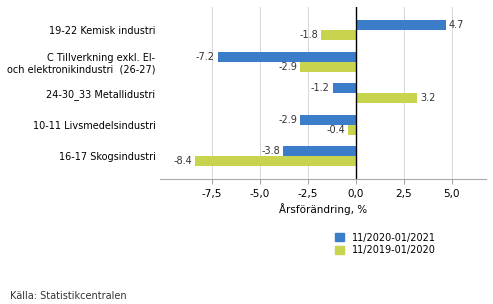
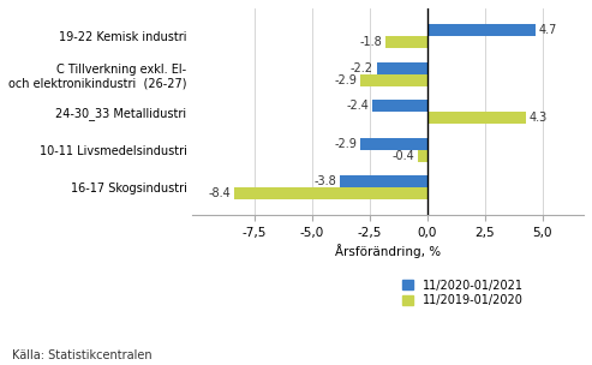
11/2020-01/2021/C Tillverkning exkl. El- och elektronikindustri (26-27): -7.2 -> -2.2
11/2020-01/2021/24-30_33 Metallidustri: -1.2 -> -2.4
11/2019-01/2020/24-30_33 Metallidustri: 3.2 -> 4.3
